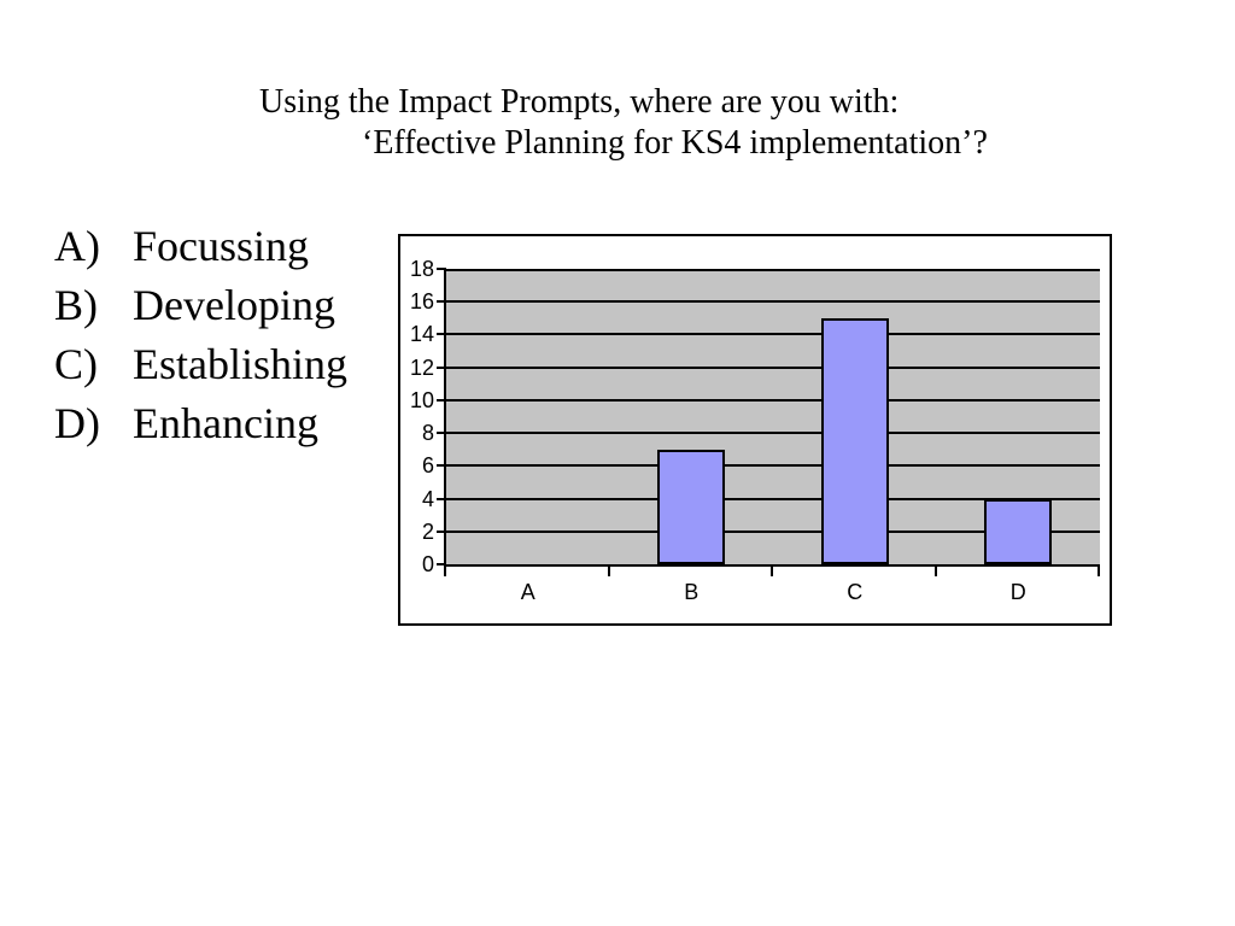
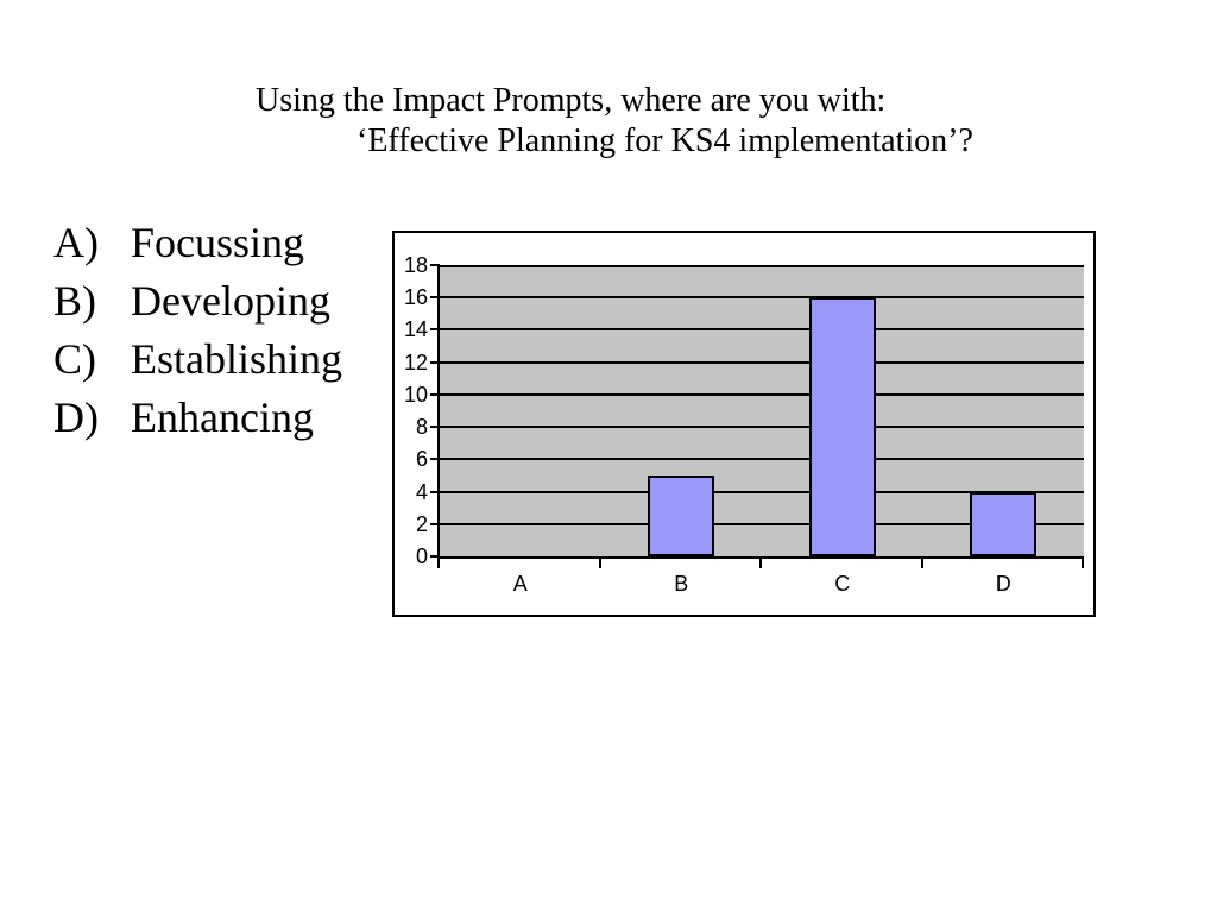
B: 7 -> 5
C: 15 -> 16
